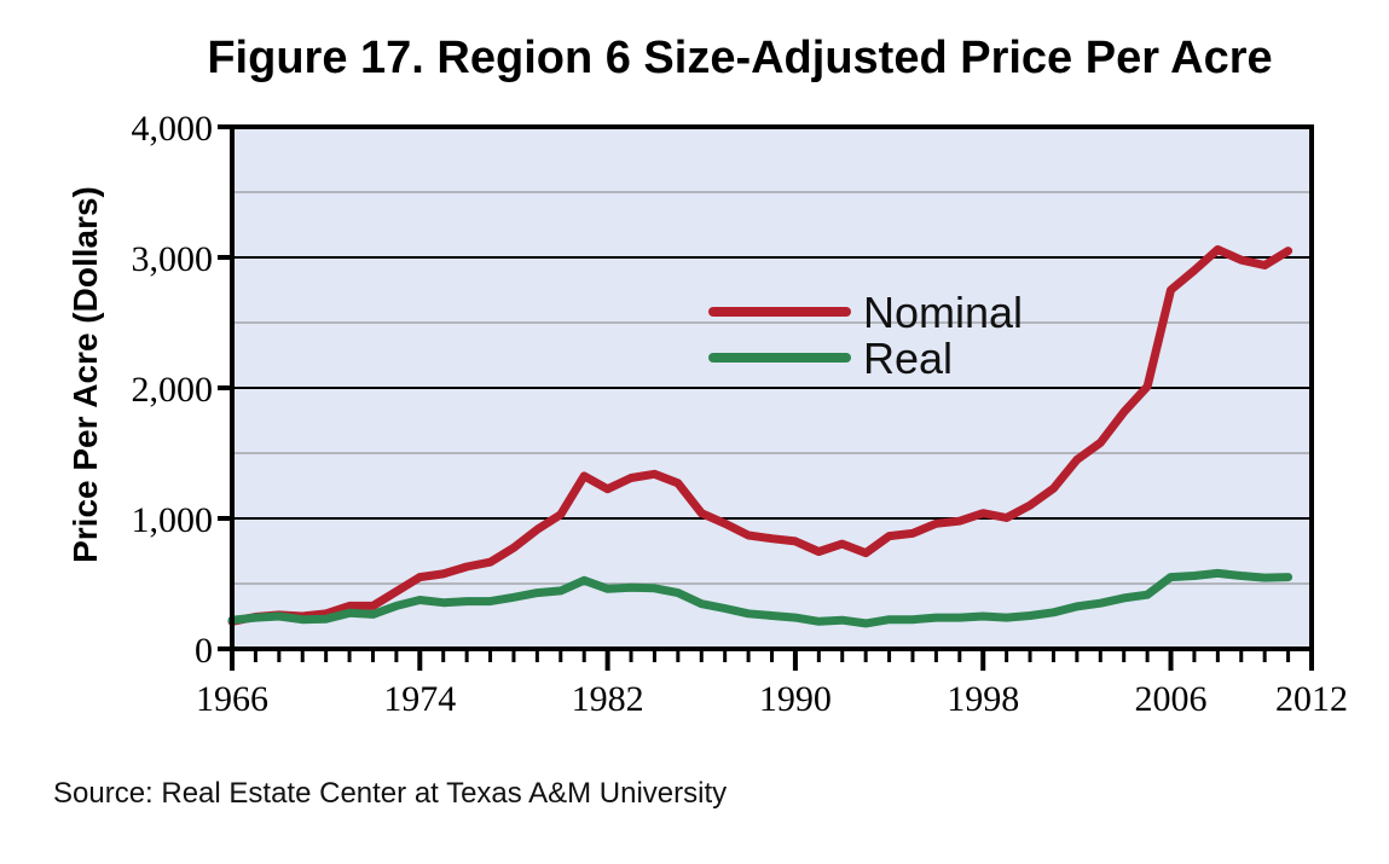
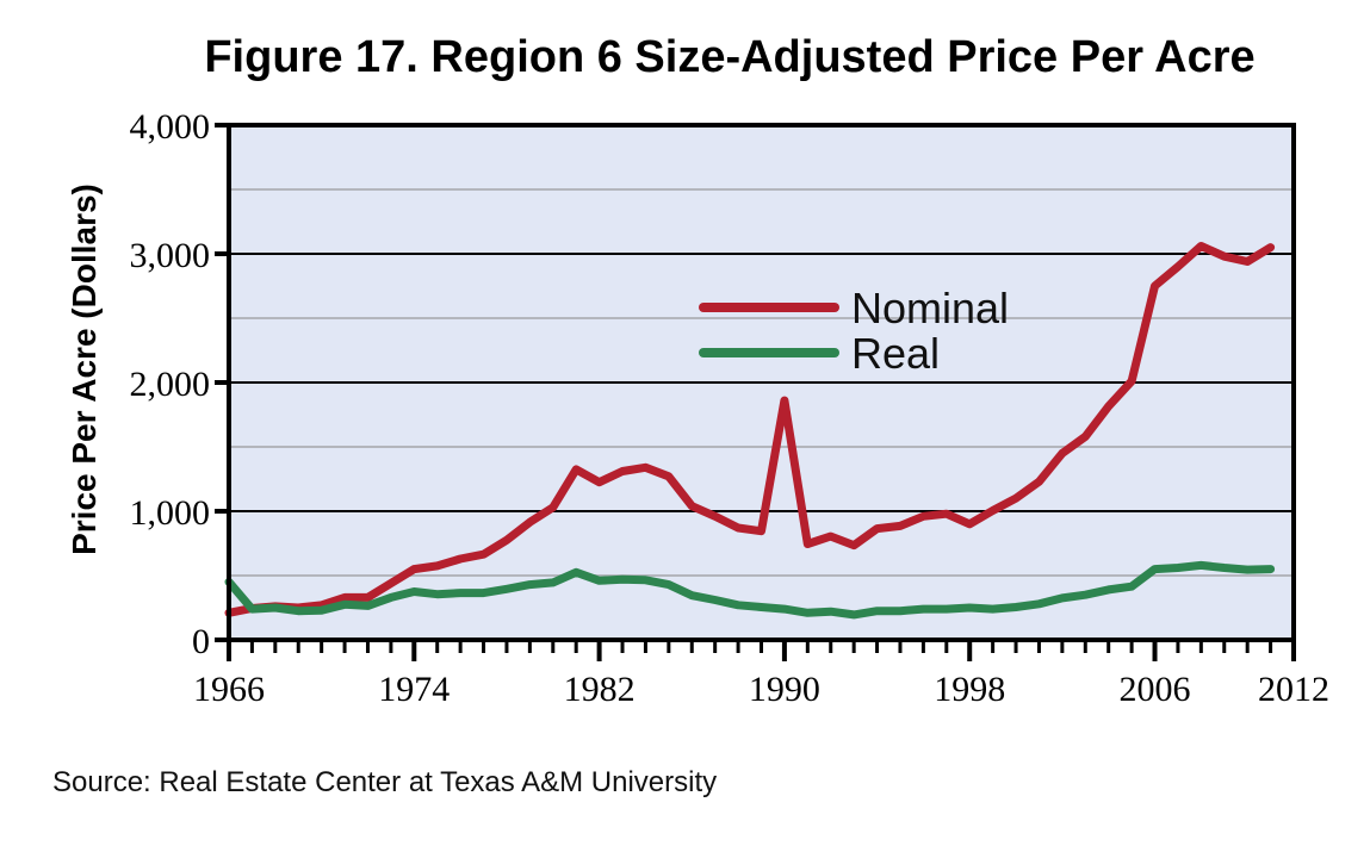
Real/1966: 220 -> 450
Nominal/1990: 820 -> 1860
Nominal/1998: 1040 -> 900
